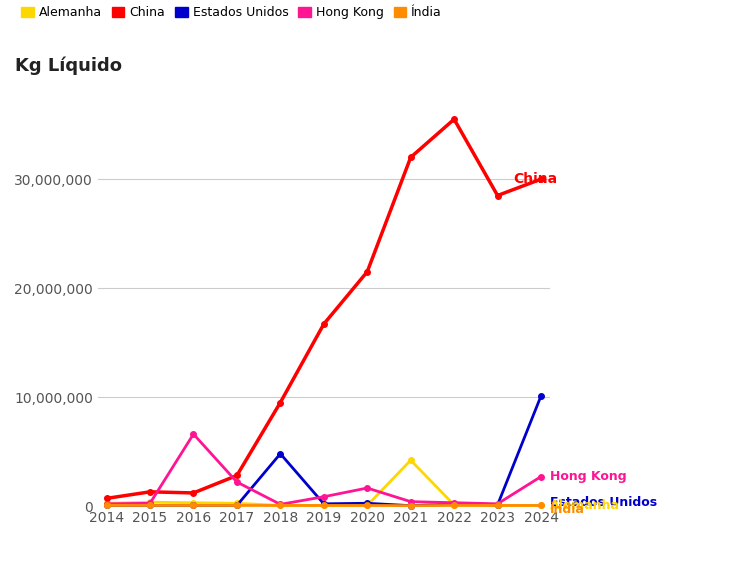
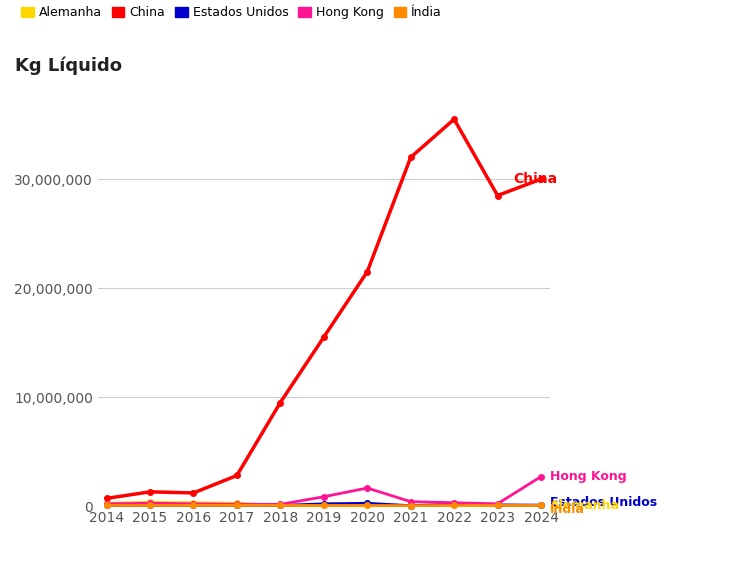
Hong Kong/2016: 6,600,000 -> 200,000
Hong Kong/2017: 2,200,000 -> 200,000
Estados Unidos/2018: 4,800,000 -> 0
China/2019: 16,700,000 -> 15,500,000
Alemanha/2021: 4,200,000 -> 0
Estados Unidos/2024: 10,100,000 -> 100,000
